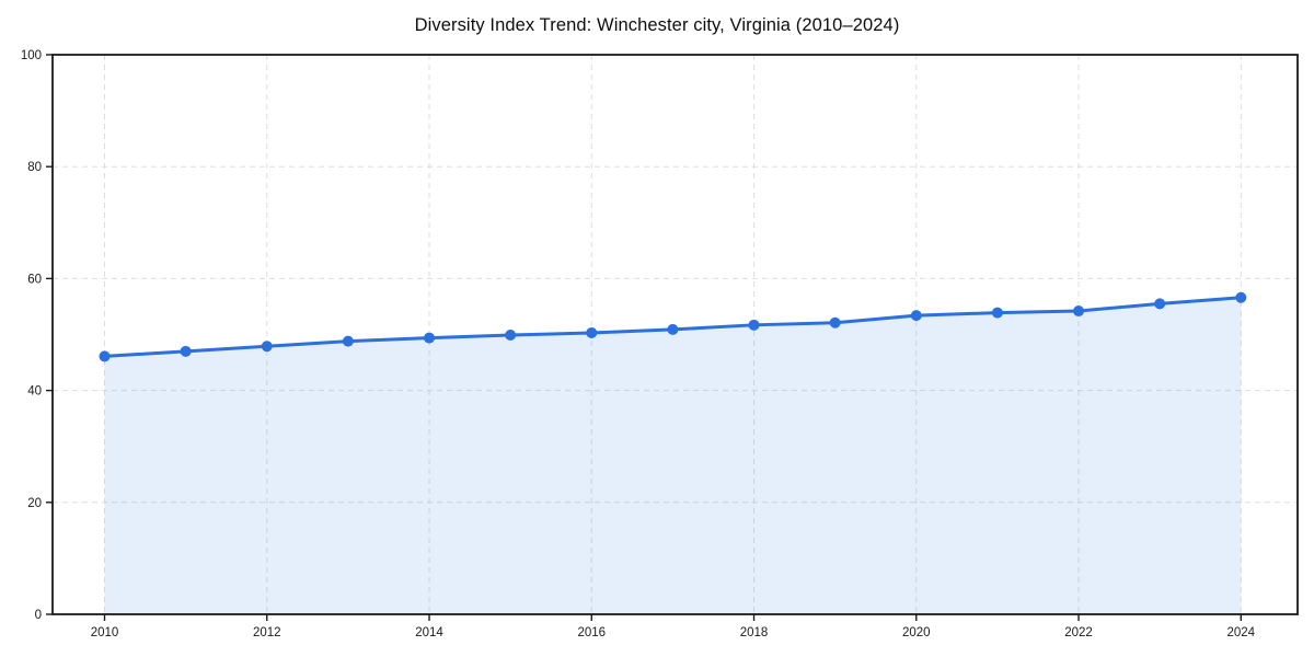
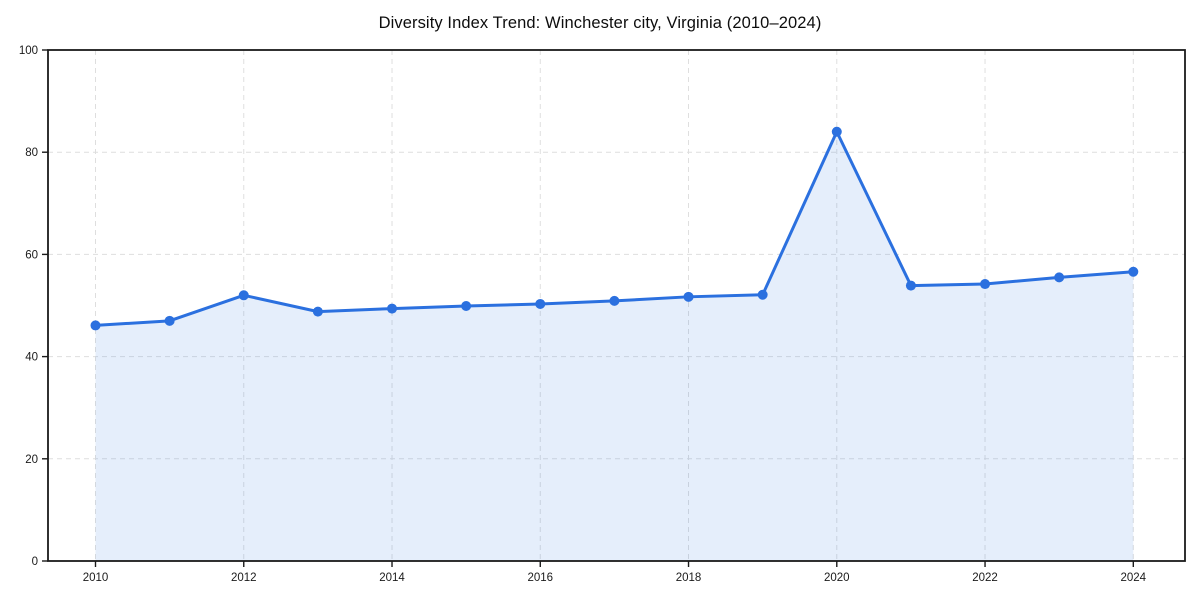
2012: 48 -> 52
2020: 53 -> 84
